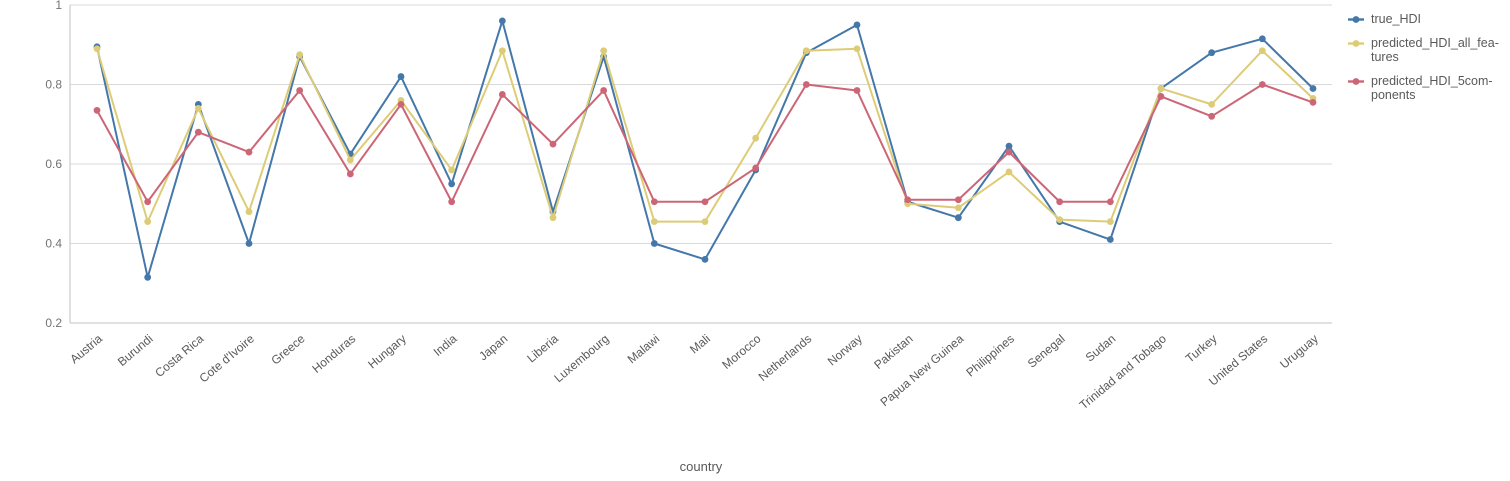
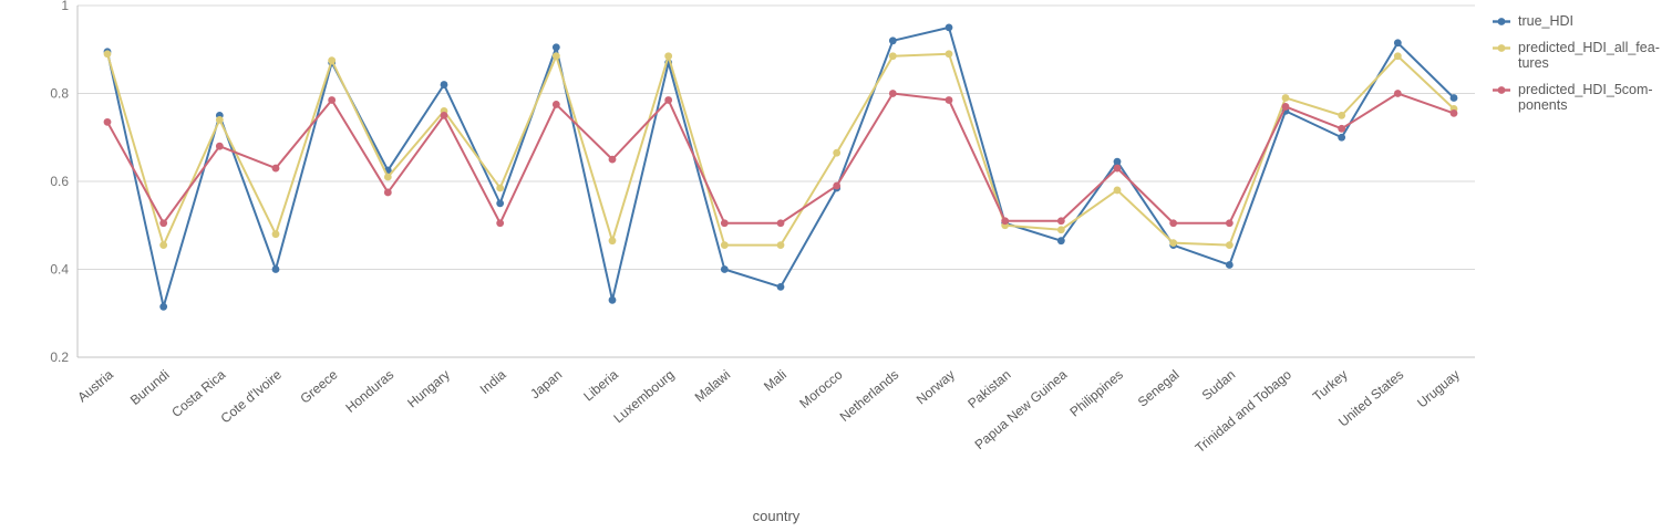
true_HDI/Japan: 0.96 -> 0.91
true_HDI/Liberia: 0.48 -> 0.33
true_HDI/Netherlands: 0.88 -> 0.92
true_HDI/Trinidad and Tobago: 0.79 -> 0.76
true_HDI/Turkey: 0.88 -> 0.70
